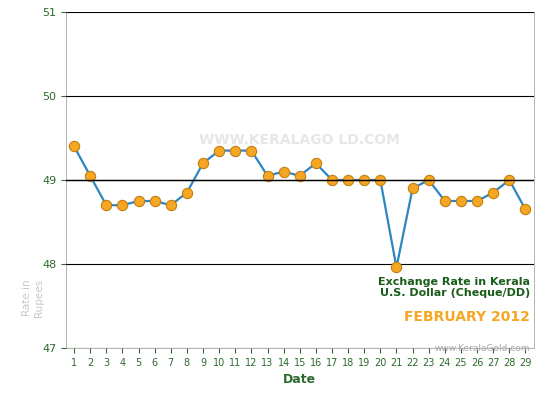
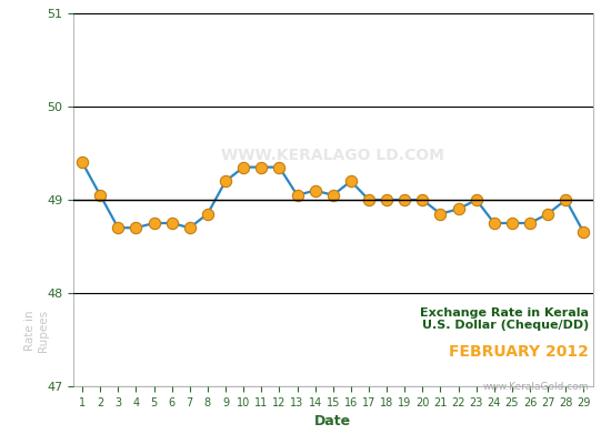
21: 47.96 -> 48.85
